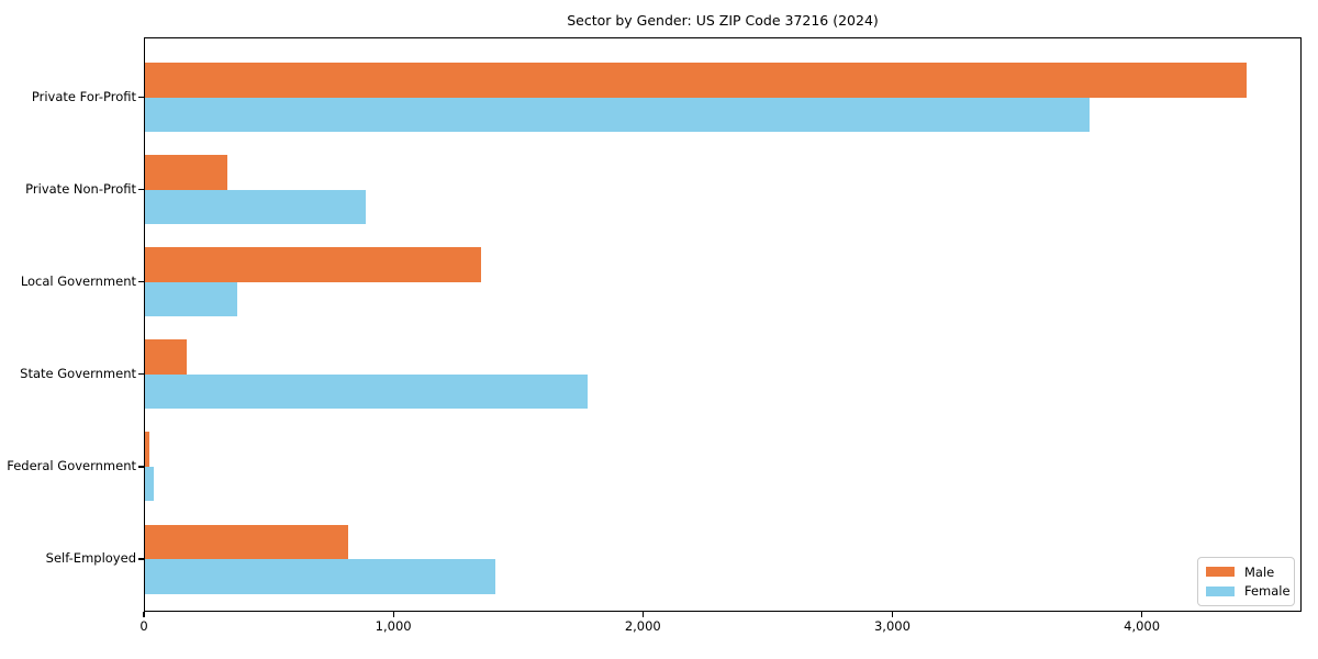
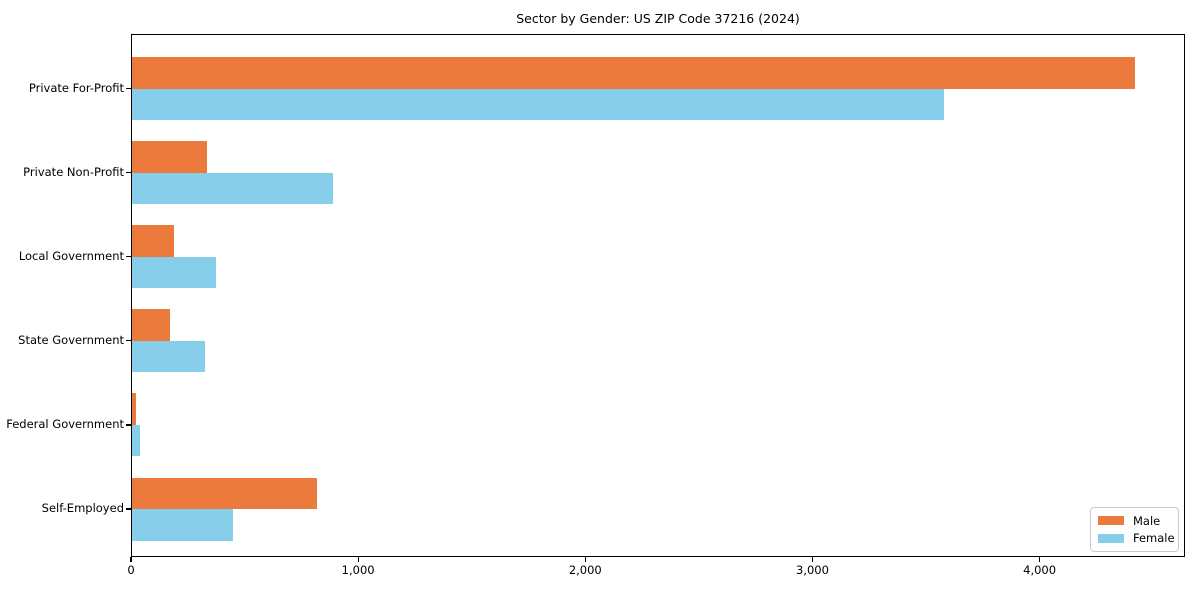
Female/Private For-Profit: 3790 -> 3580
Male/Local Government: 1350 -> 190
Female/State Government: 1780 -> 320
Female/Self-Employed: 1410 -> 450
